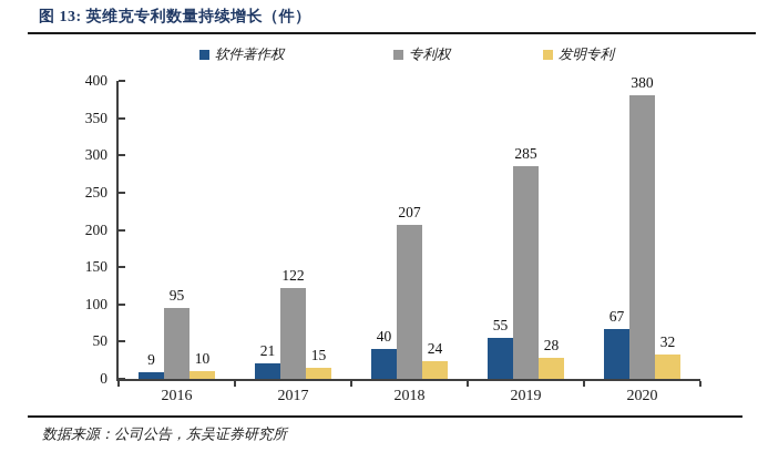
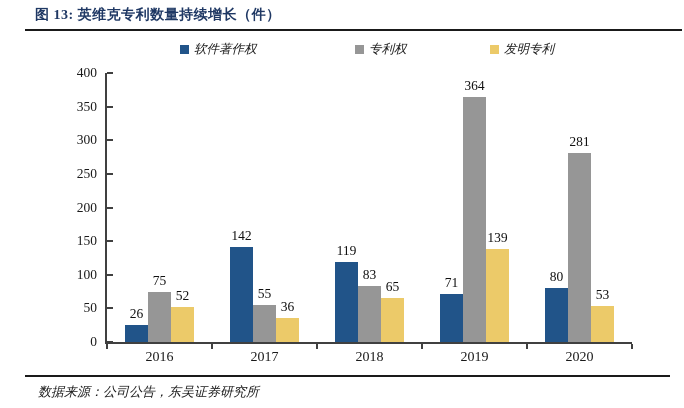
软件著作权/2016: 9 -> 26
专利权/2016: 95 -> 75
发明专利/2016: 10 -> 52
软件著作权/2017: 21 -> 142
专利权/2017: 122 -> 55
发明专利/2017: 15 -> 36
软件著作权/2018: 40 -> 119
专利权/2018: 207 -> 83
发明专利/2018: 24 -> 65
软件著作权/2019: 55 -> 71
专利权/2019: 285 -> 364
发明专利/2019: 28 -> 139
软件著作权/2020: 67 -> 80
专利权/2020: 380 -> 281
发明专利/2020: 32 -> 53
